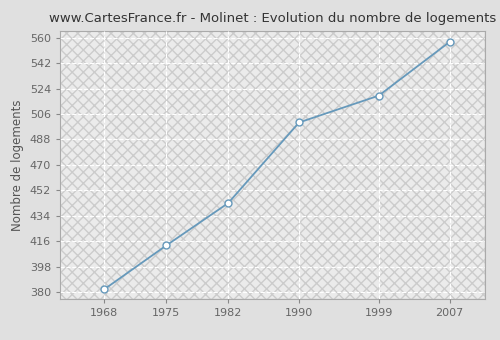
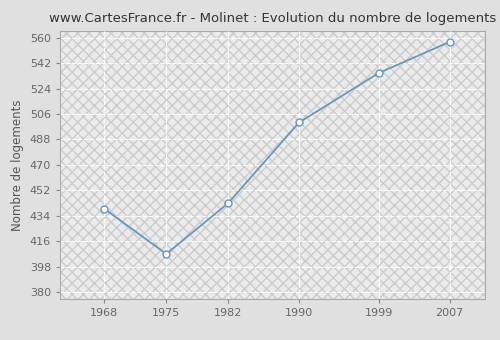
1968: 382 -> 439
1975: 413 -> 407
1999: 519 -> 535
